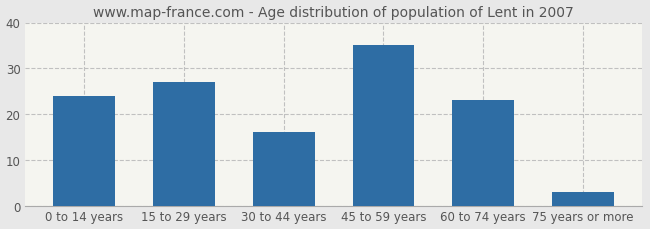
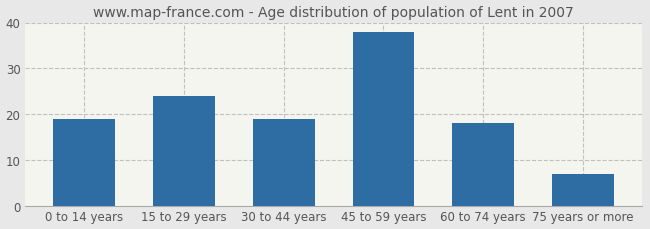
0 to 14 years: 24 -> 19
15 to 29 years: 27 -> 24
30 to 44 years: 16 -> 19
45 to 59 years: 35 -> 38
60 to 74 years: 23 -> 18
75 years or more: 3 -> 7
